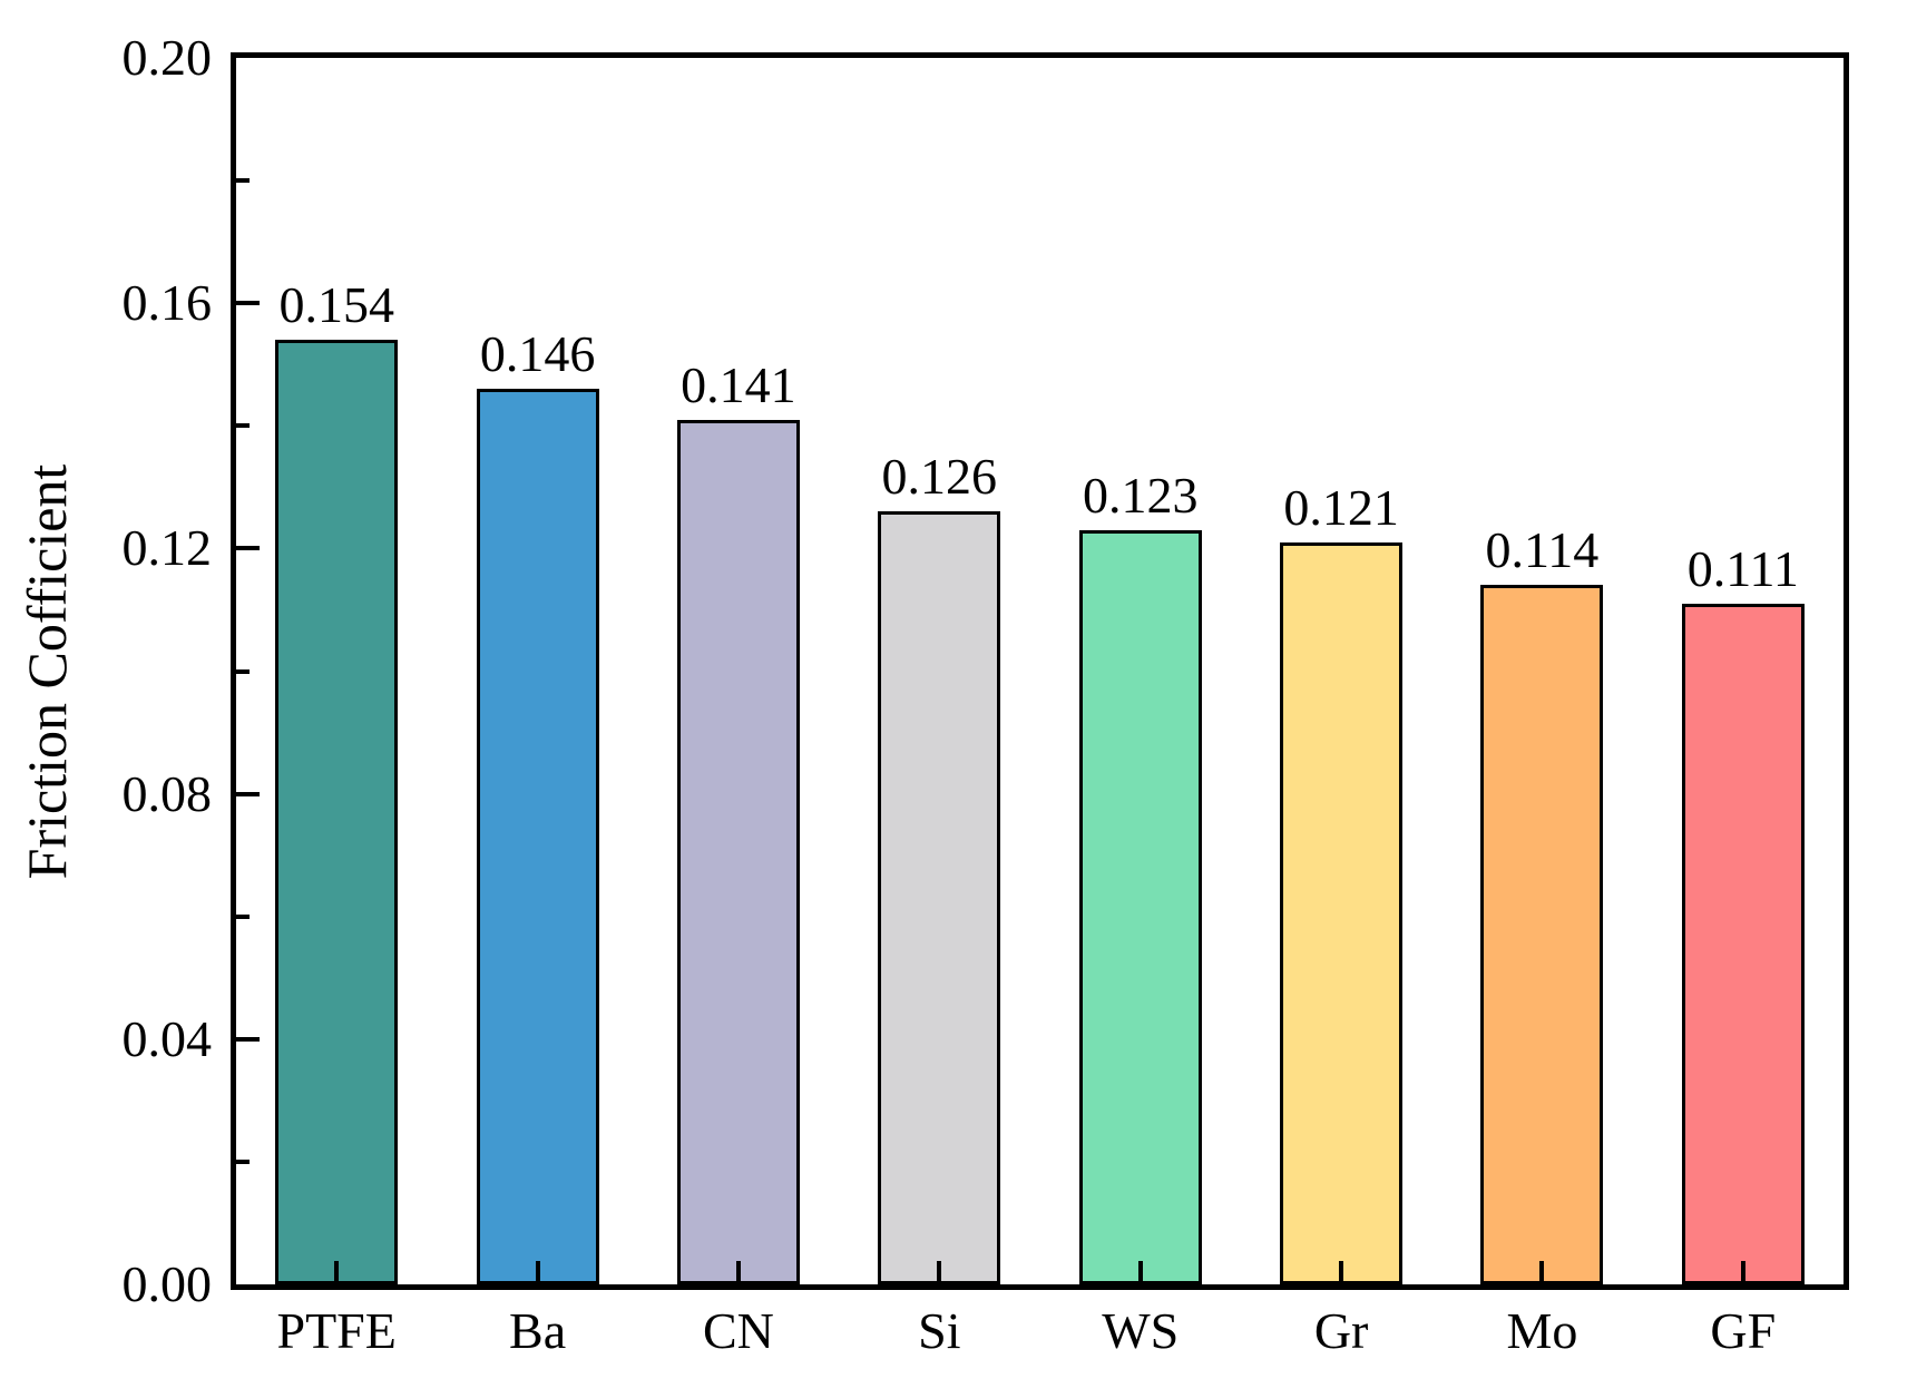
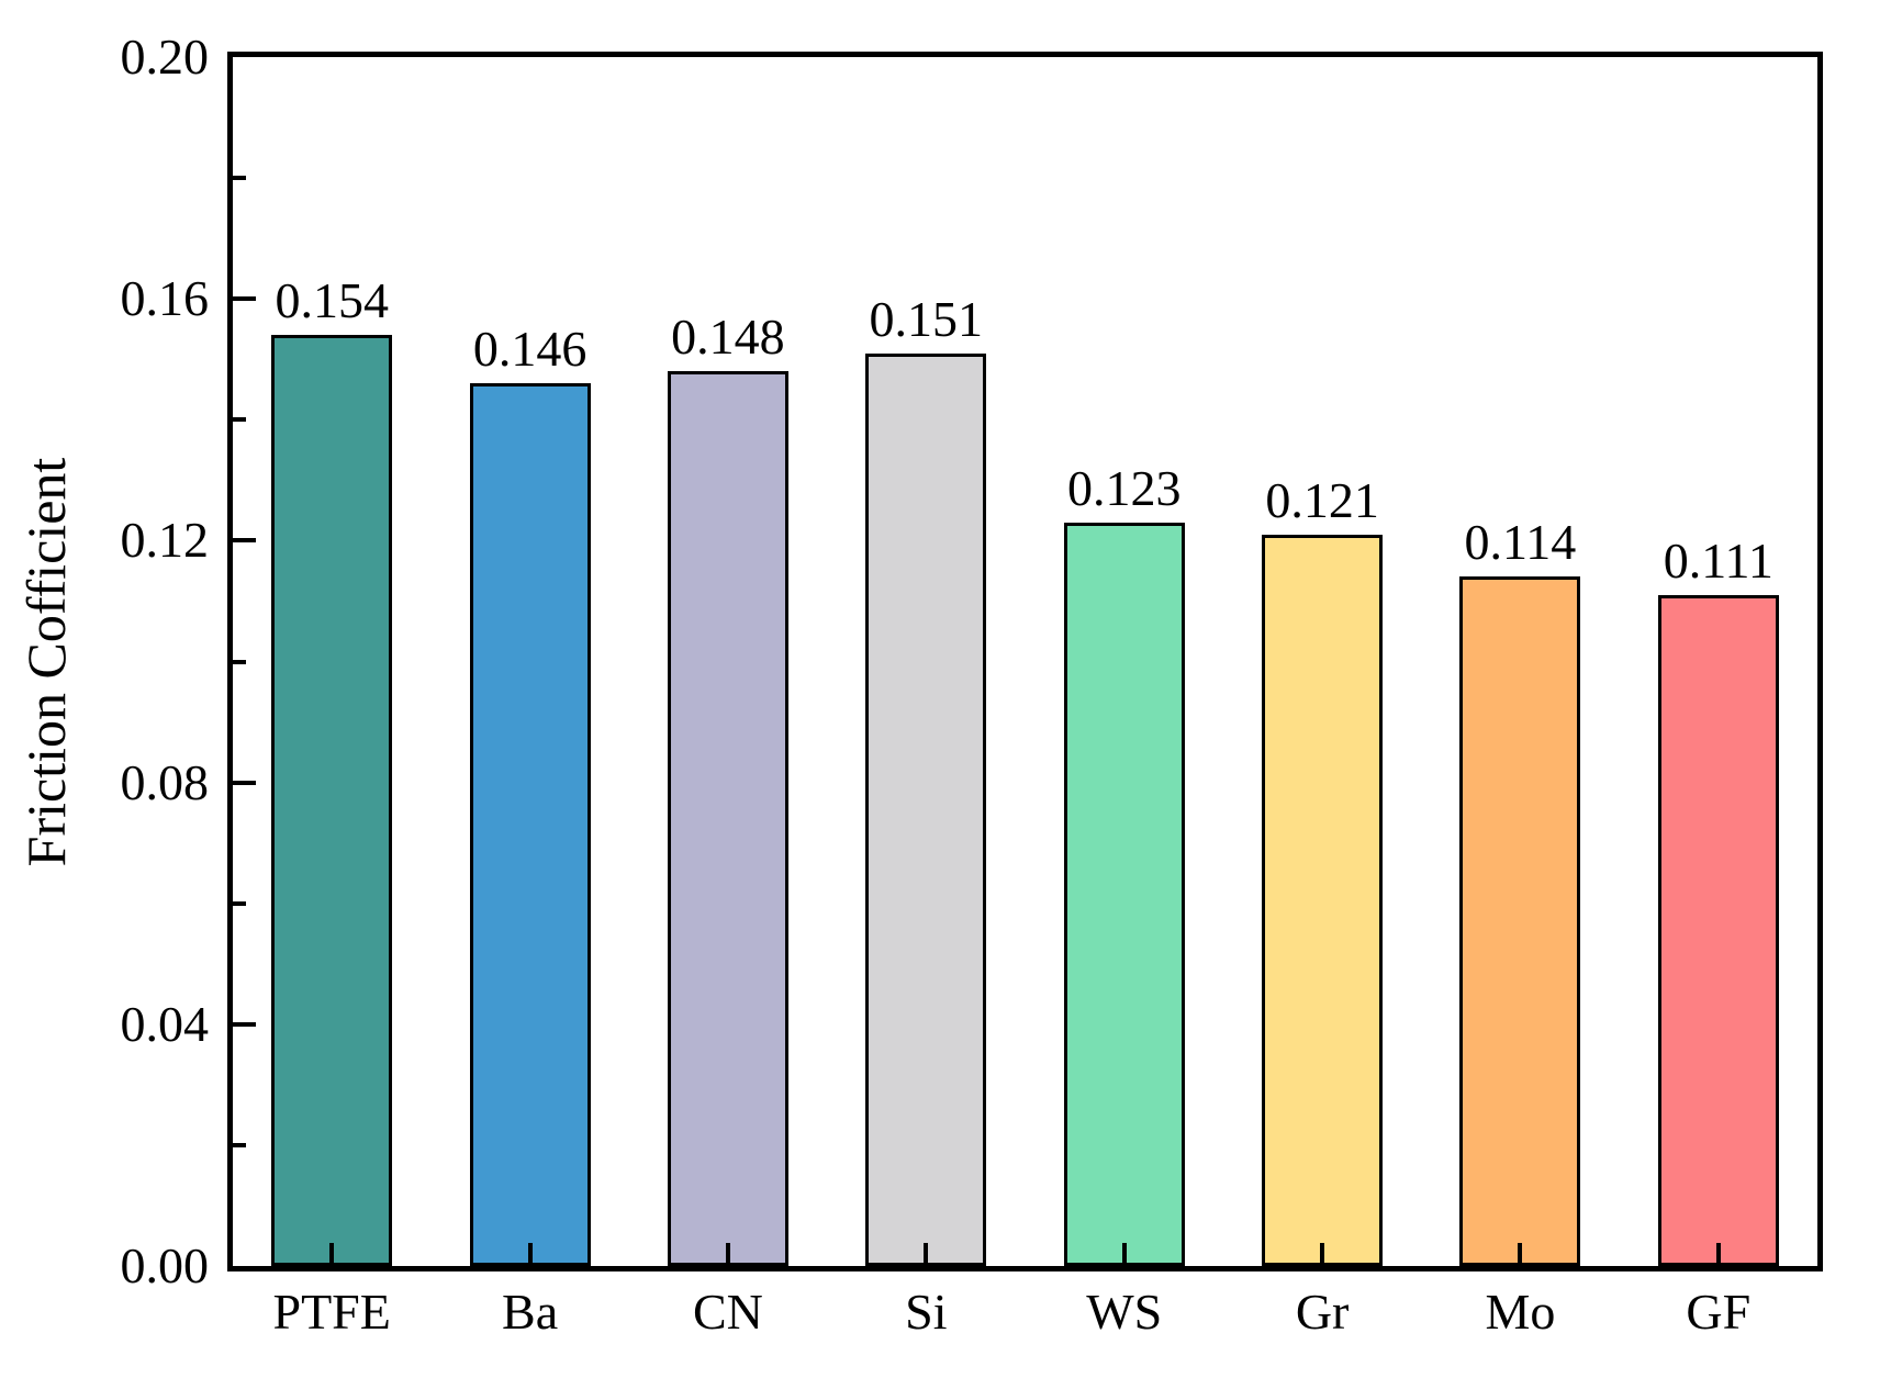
CN: 0.141 -> 0.148
Si: 0.126 -> 0.151
